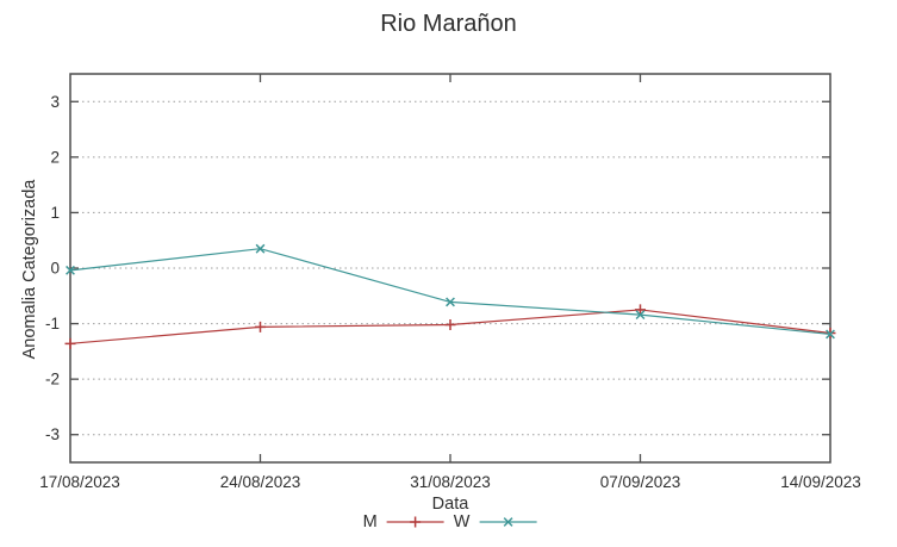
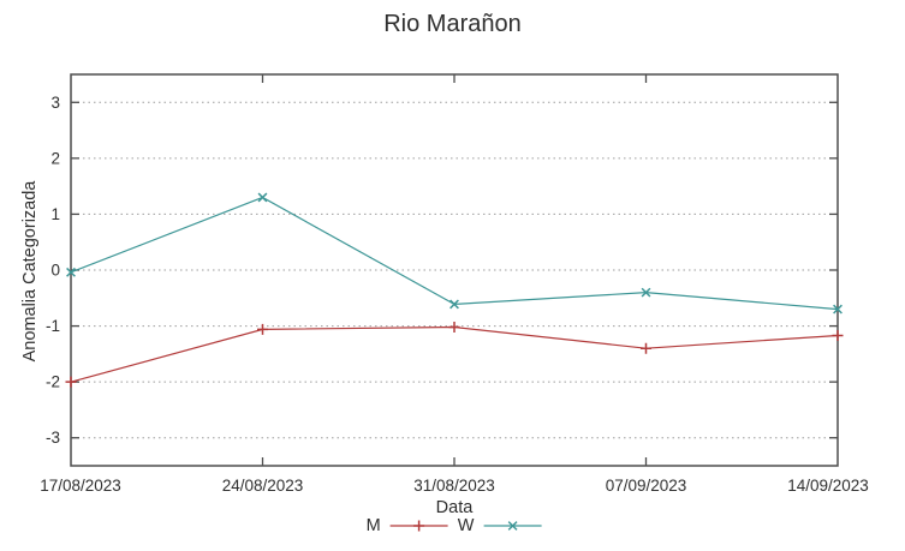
M/17/08/2023: -1.4 -> -2.0
W/24/08/2023: 0.3 -> 1.3
M/07/09/2023: -0.8 -> -1.4
W/07/09/2023: -0.8 -> -0.4
W/14/09/2023: -1.2 -> -0.7
